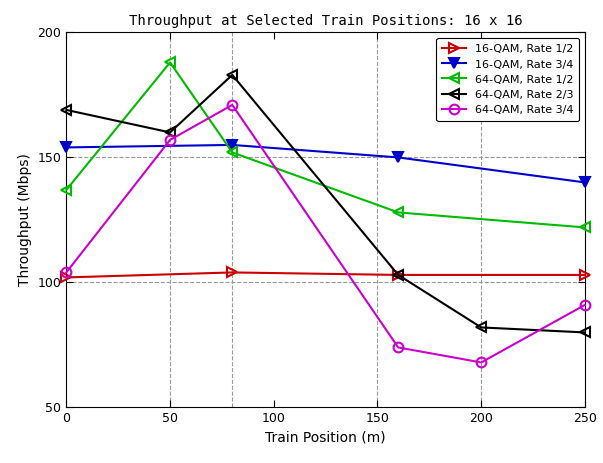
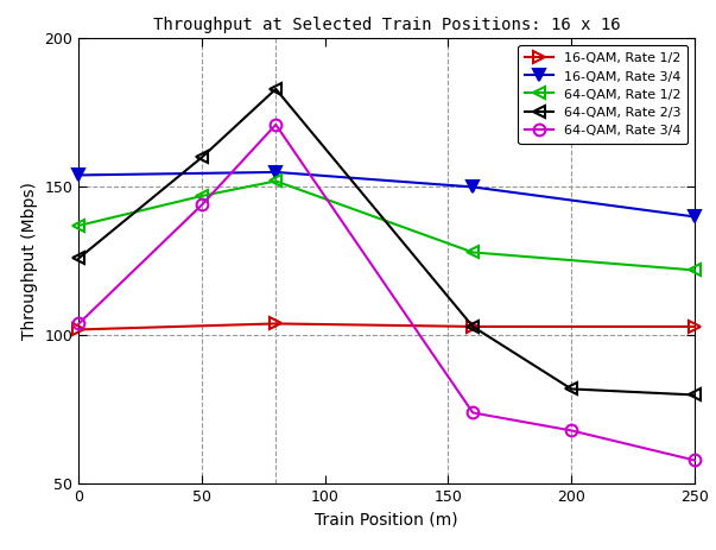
64-QAM, Rate 2/3/0: 169 -> 126
64-QAM, Rate 1/2/50: 188 -> 147
64-QAM, Rate 3/4/50: 157 -> 144
64-QAM, Rate 3/4/250: 91 -> 58
